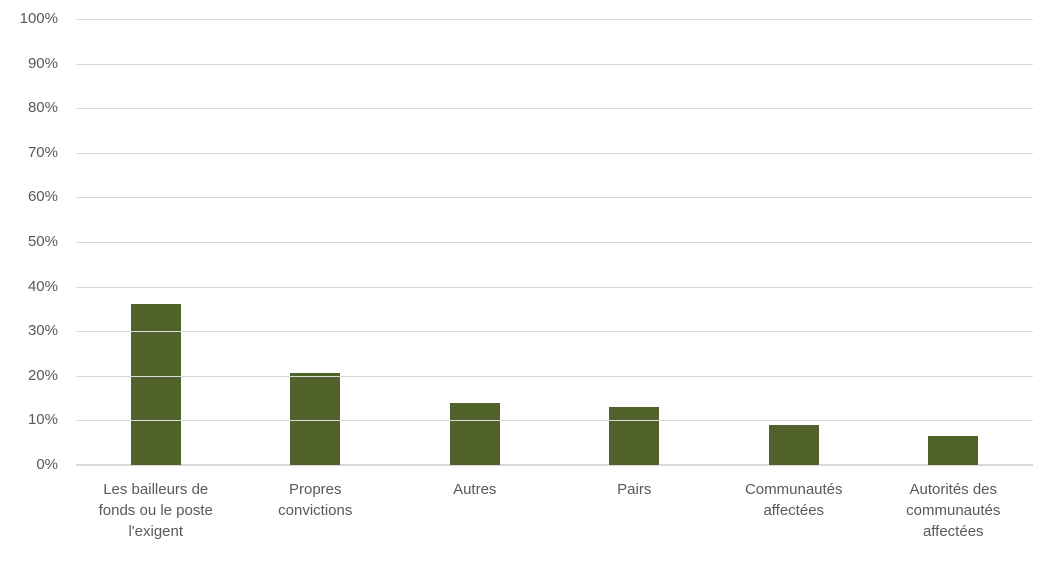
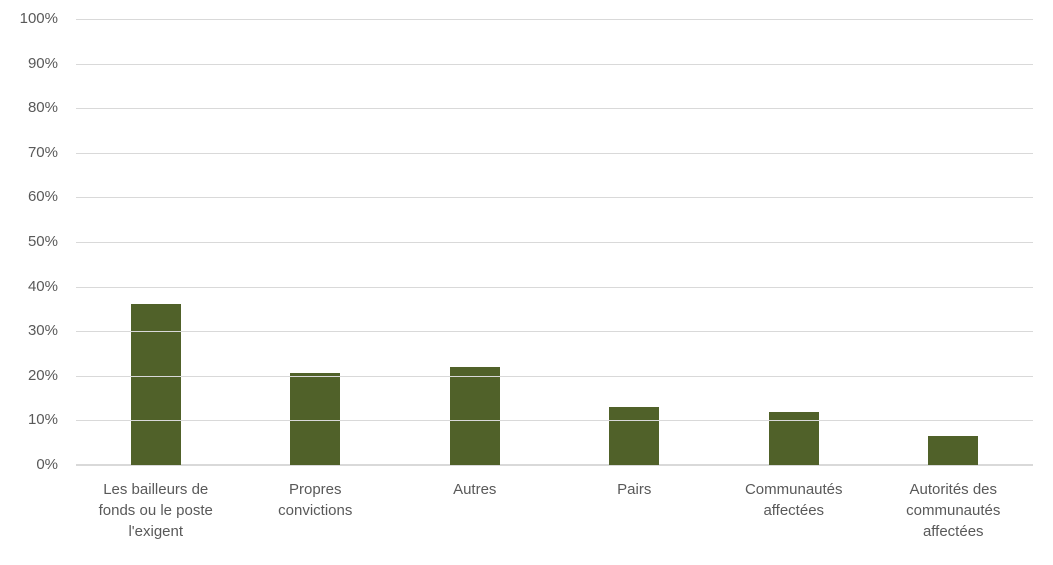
Autres: 14% -> 22%
Communautés affectées: 9% -> 12%
